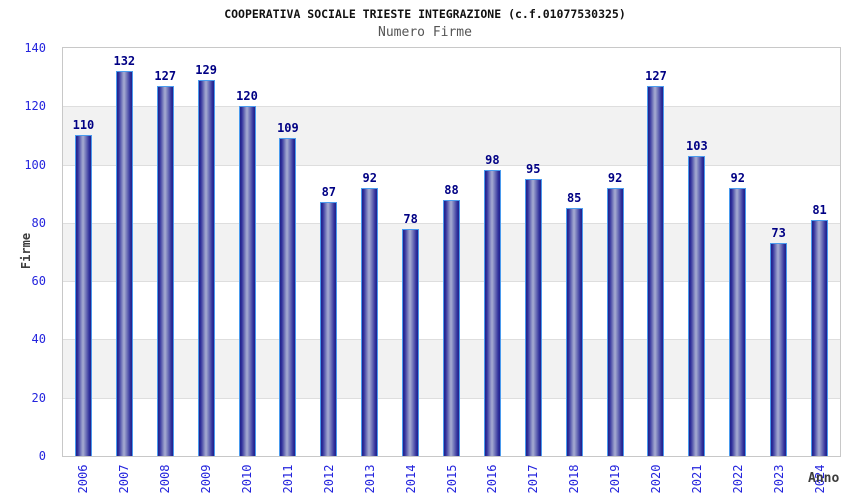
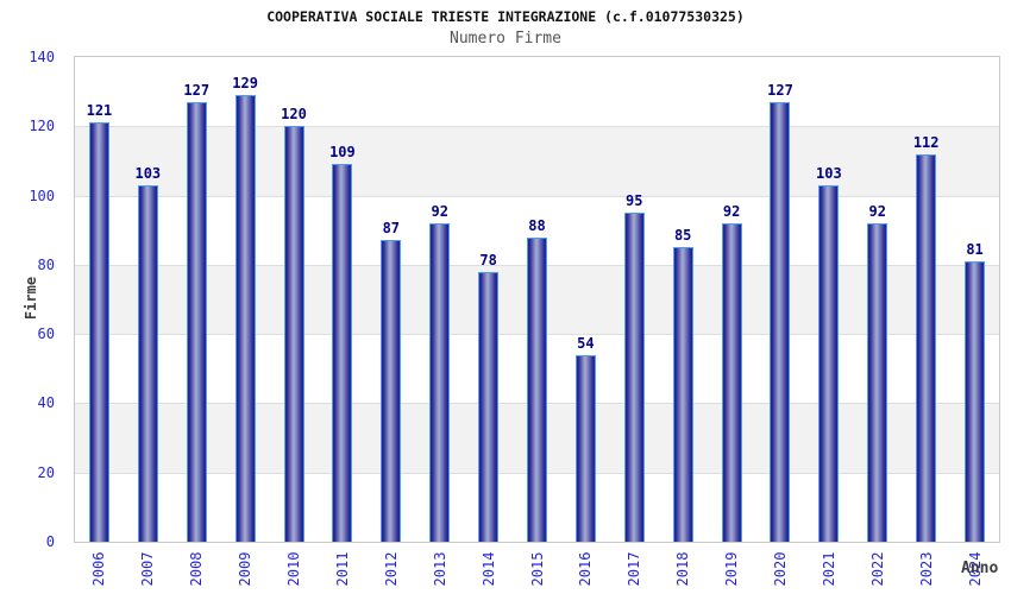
2006: 110 -> 121
2007: 132 -> 103
2016: 98 -> 54
2023: 73 -> 112
